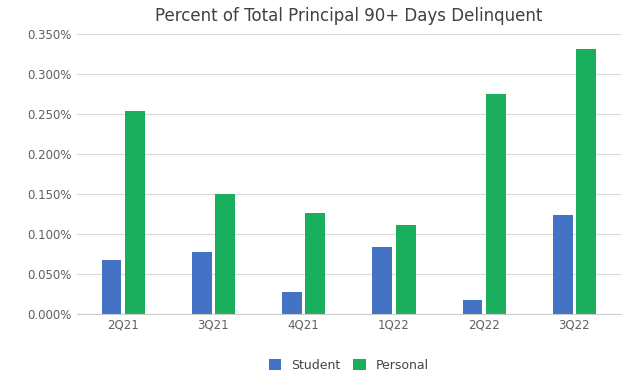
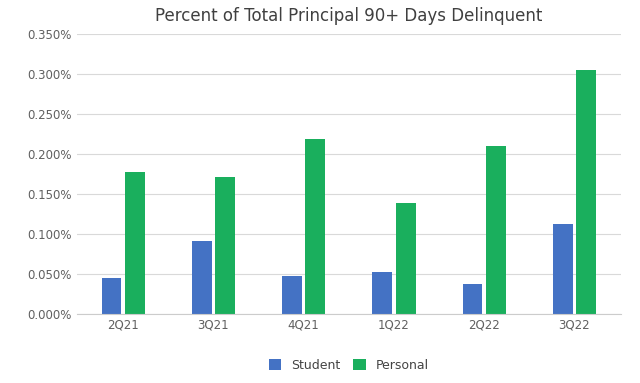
Student/2Q21: 0.068% -> 0.045%
Personal/2Q21: 0.254% -> 0.178%
Student/3Q21: 0.078% -> 0.092%
Personal/3Q21: 0.150% -> 0.171%
Student/4Q21: 0.028% -> 0.048%
Personal/4Q21: 0.126% -> 0.219%
Student/1Q22: 0.084% -> 0.053%
Personal/1Q22: 0.112% -> 0.139%
Student/2Q22: 0.018% -> 0.038%
Personal/2Q22: 0.276% -> 0.210%
Student/3Q22: 0.124% -> 0.113%
Personal/3Q22: 0.332% -> 0.305%
